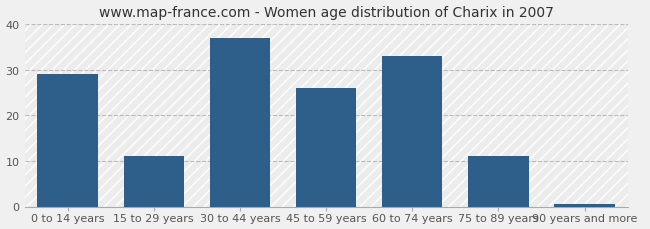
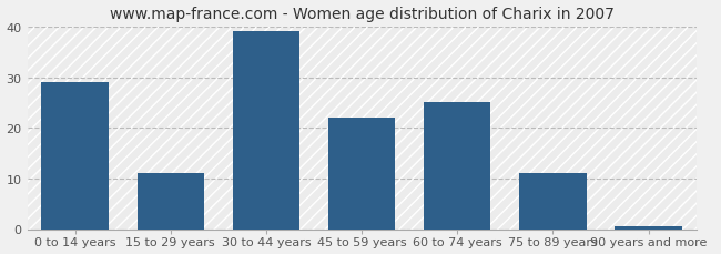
30 to 44 years: 37.0 -> 39.0
45 to 59 years: 26.0 -> 22.0
60 to 74 years: 33.0 -> 25.0
